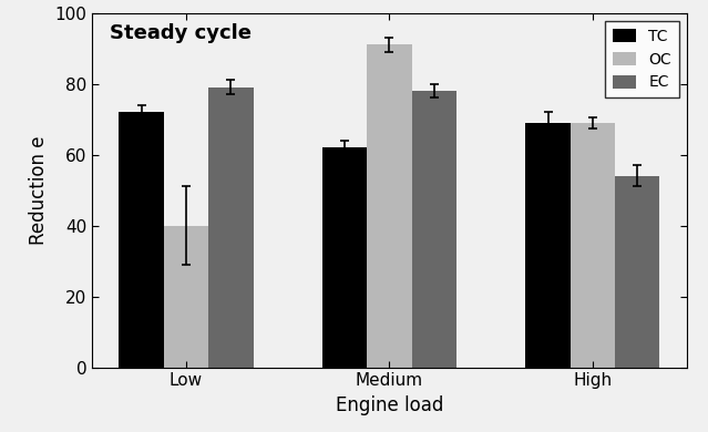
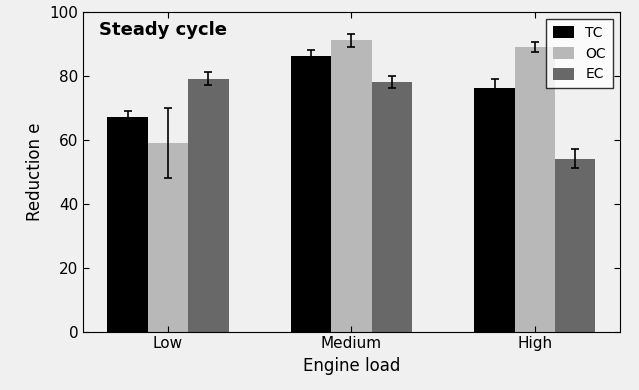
TC/Low: 72 -> 67
OC/Low: 40 -> 59
TC/Medium: 62 -> 86
TC/High: 69 -> 76
OC/High: 69 -> 89
